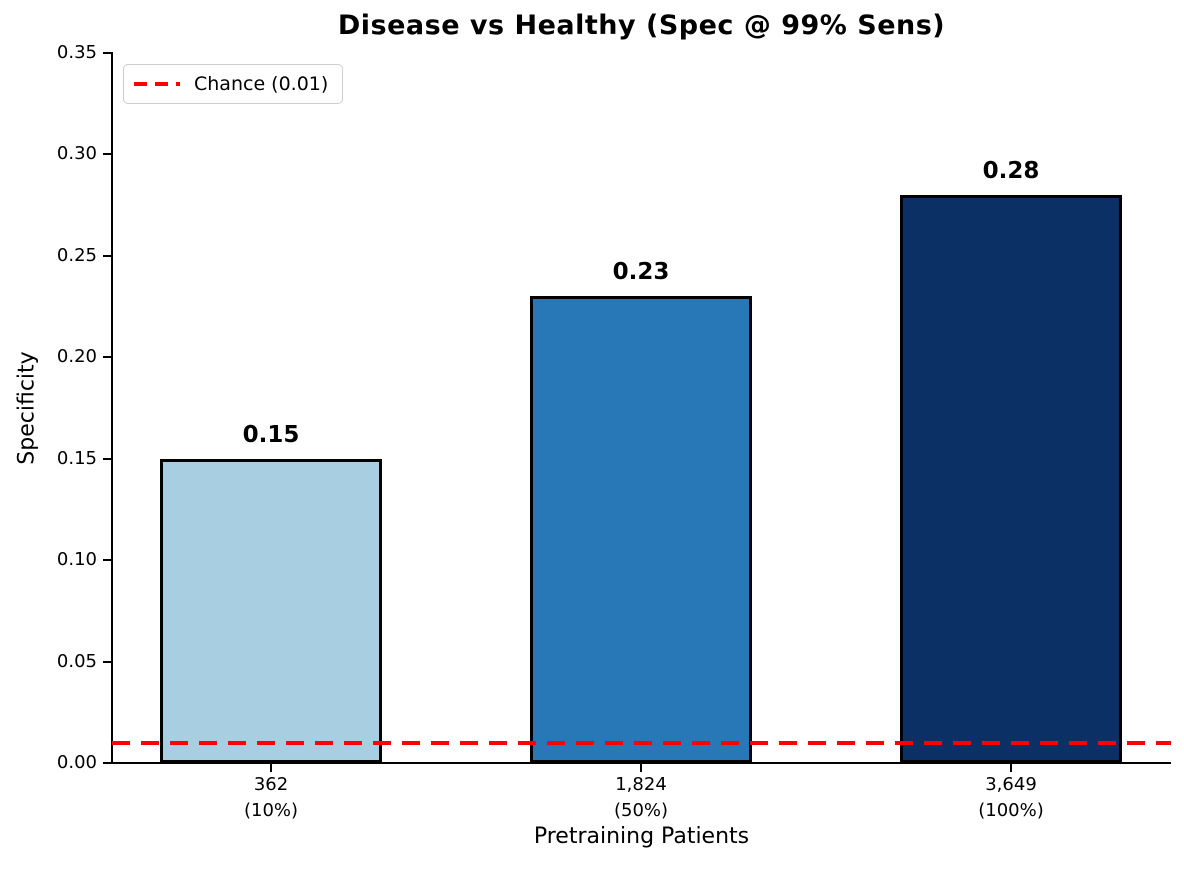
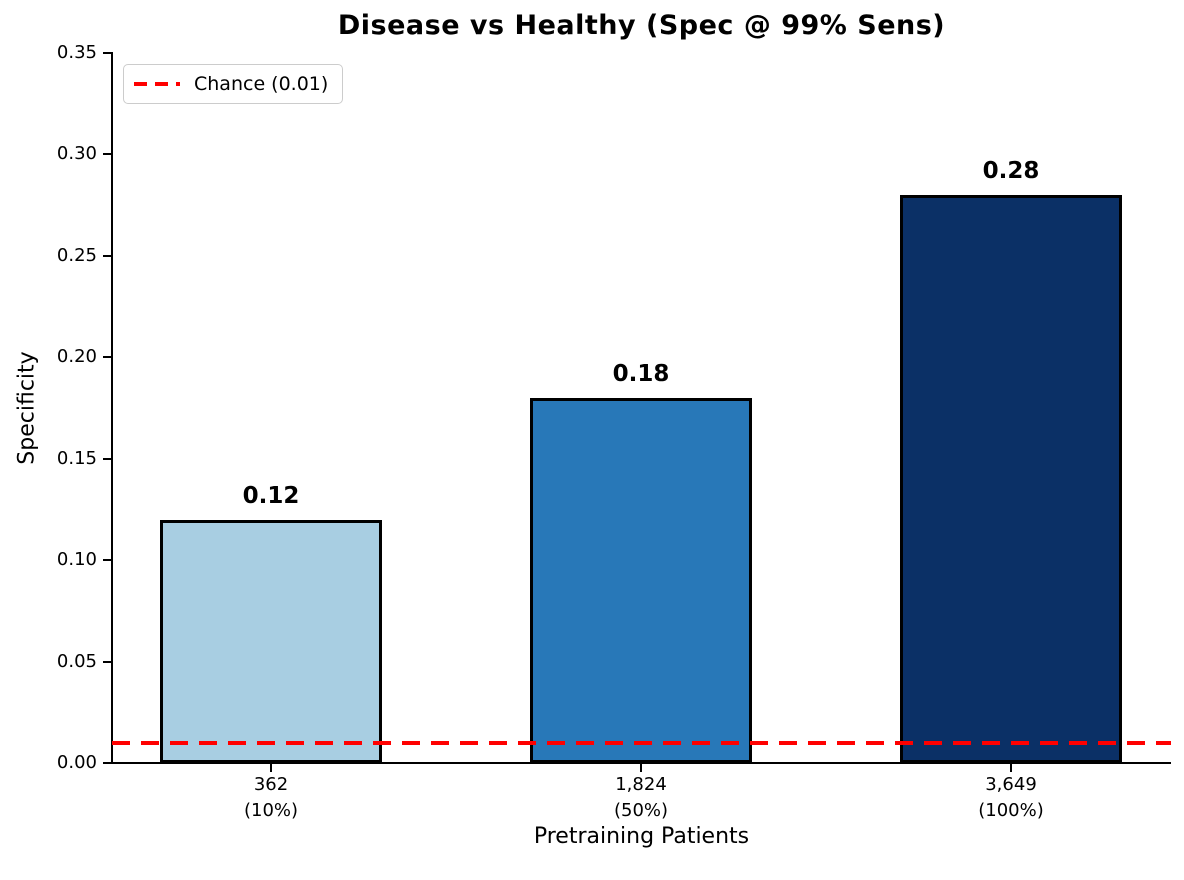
362 (10%): 0.15 -> 0.12
1,824 (50%): 0.23 -> 0.18
